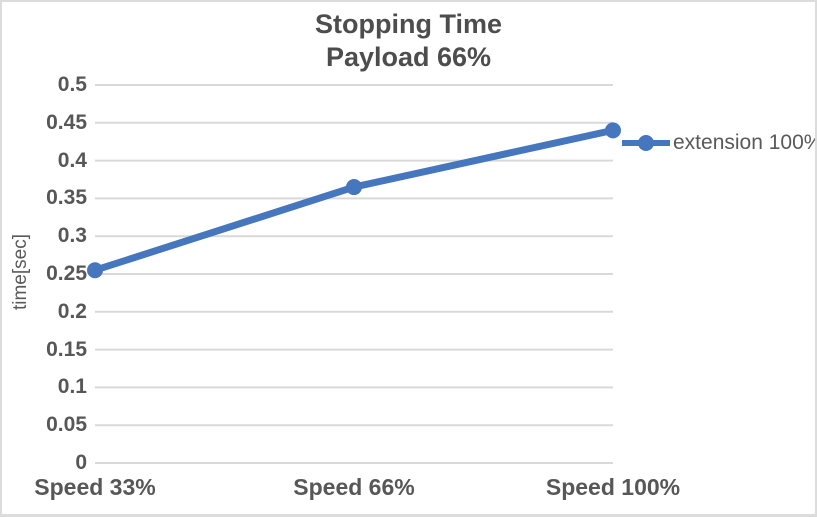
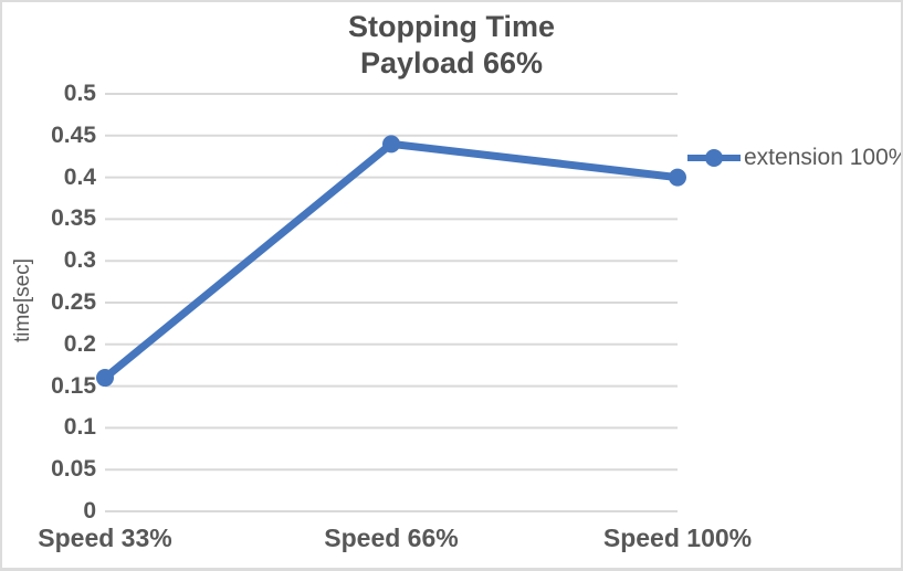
Speed 33%: 0.26 -> 0.16
Speed 66%: 0.36 -> 0.44
Speed 100%: 0.44 -> 0.40
